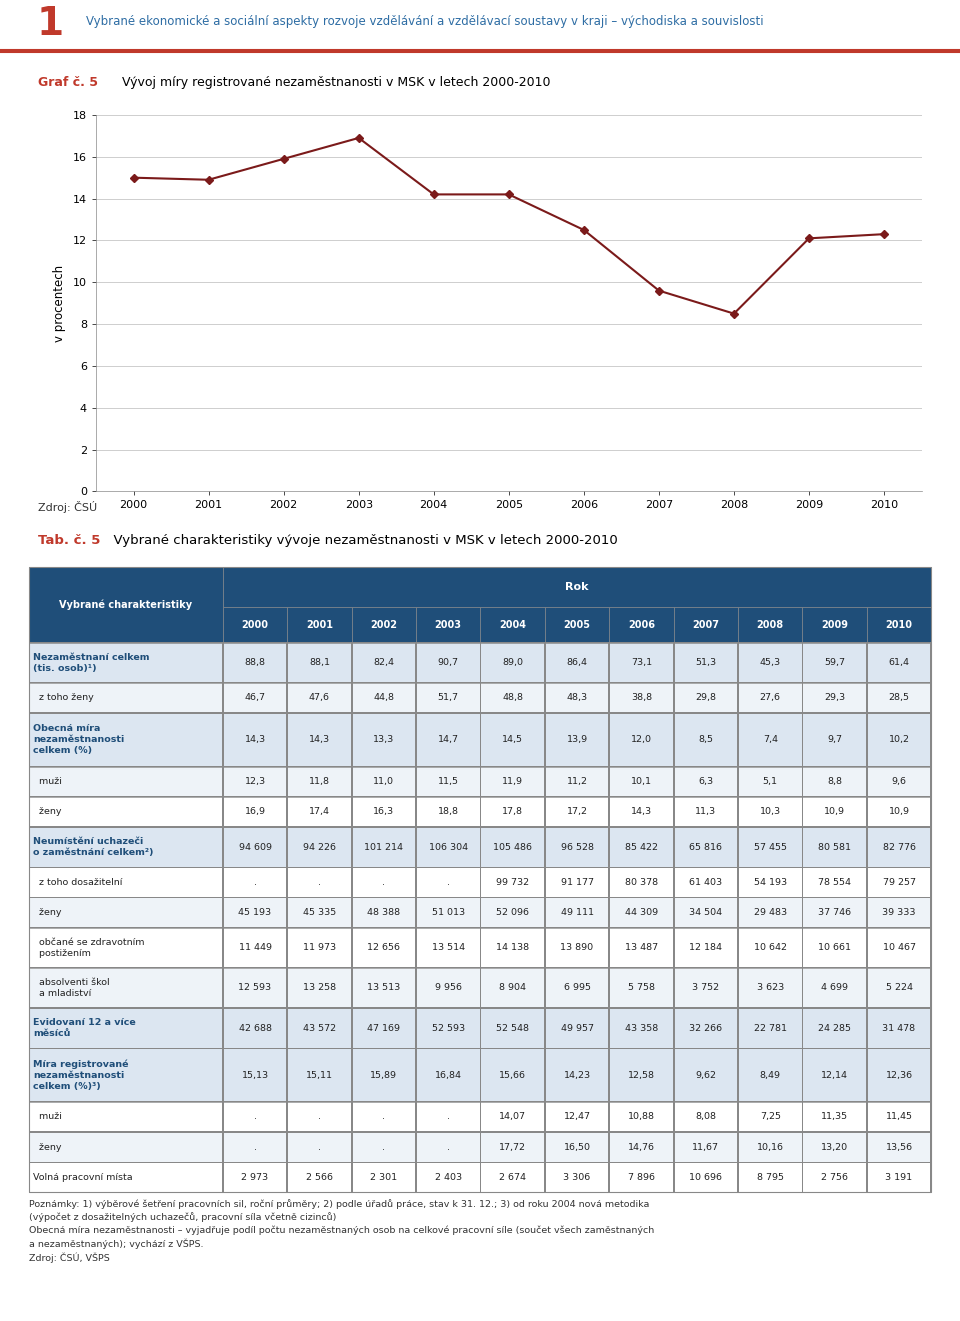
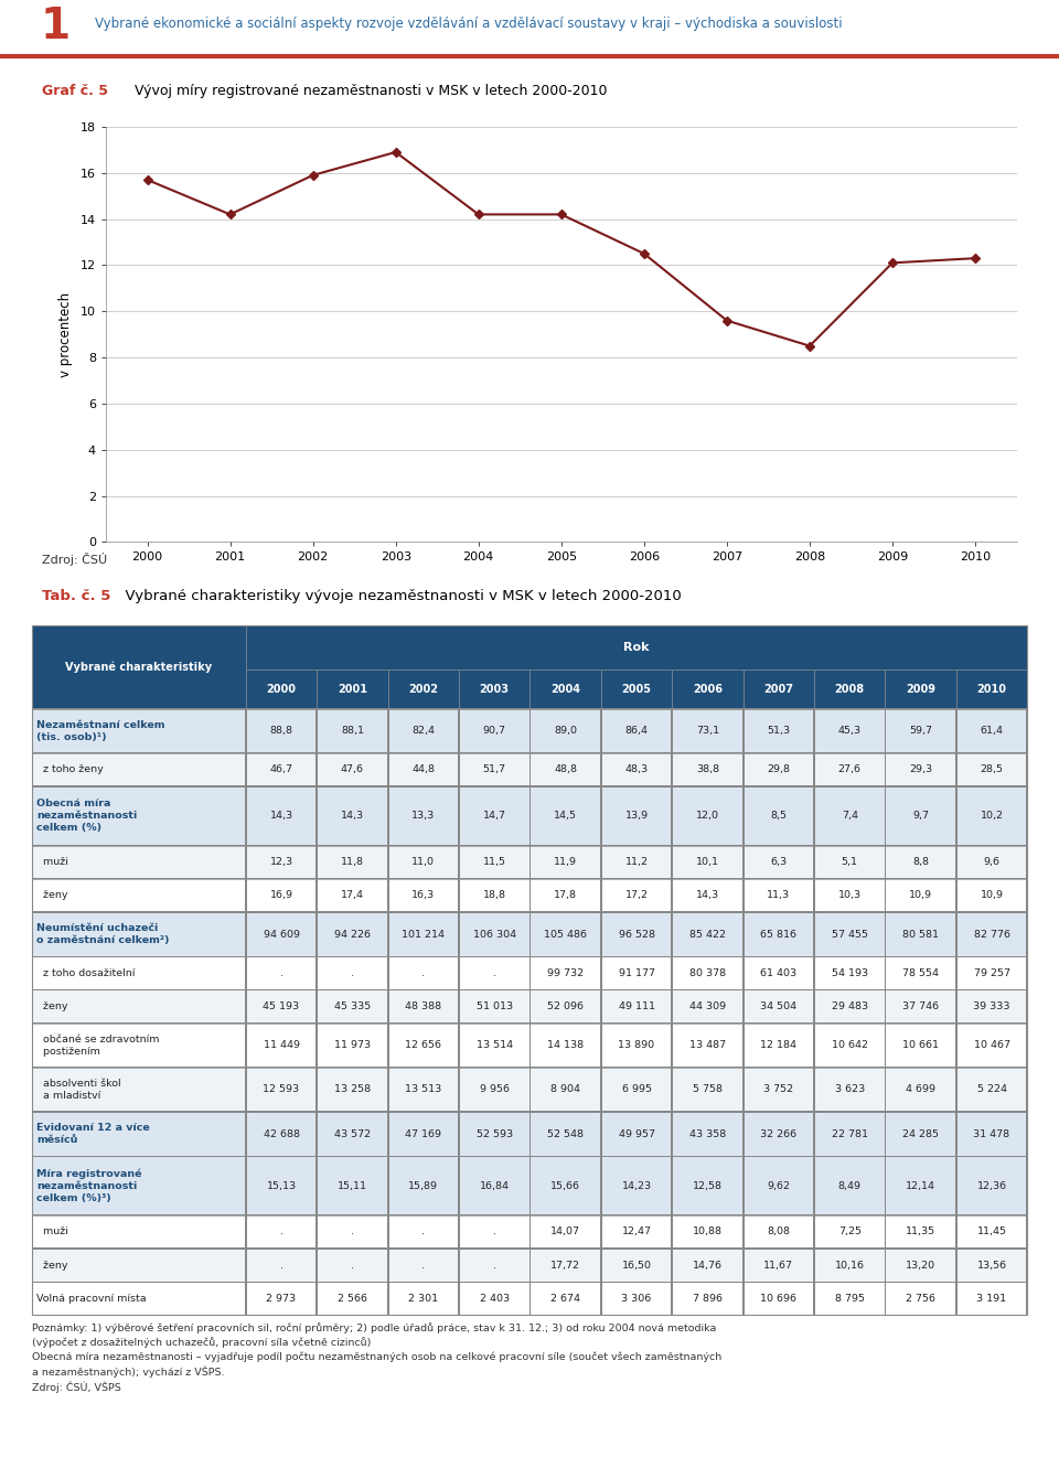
2000: 15.0 -> 15.7
2001: 14.9 -> 14.2
